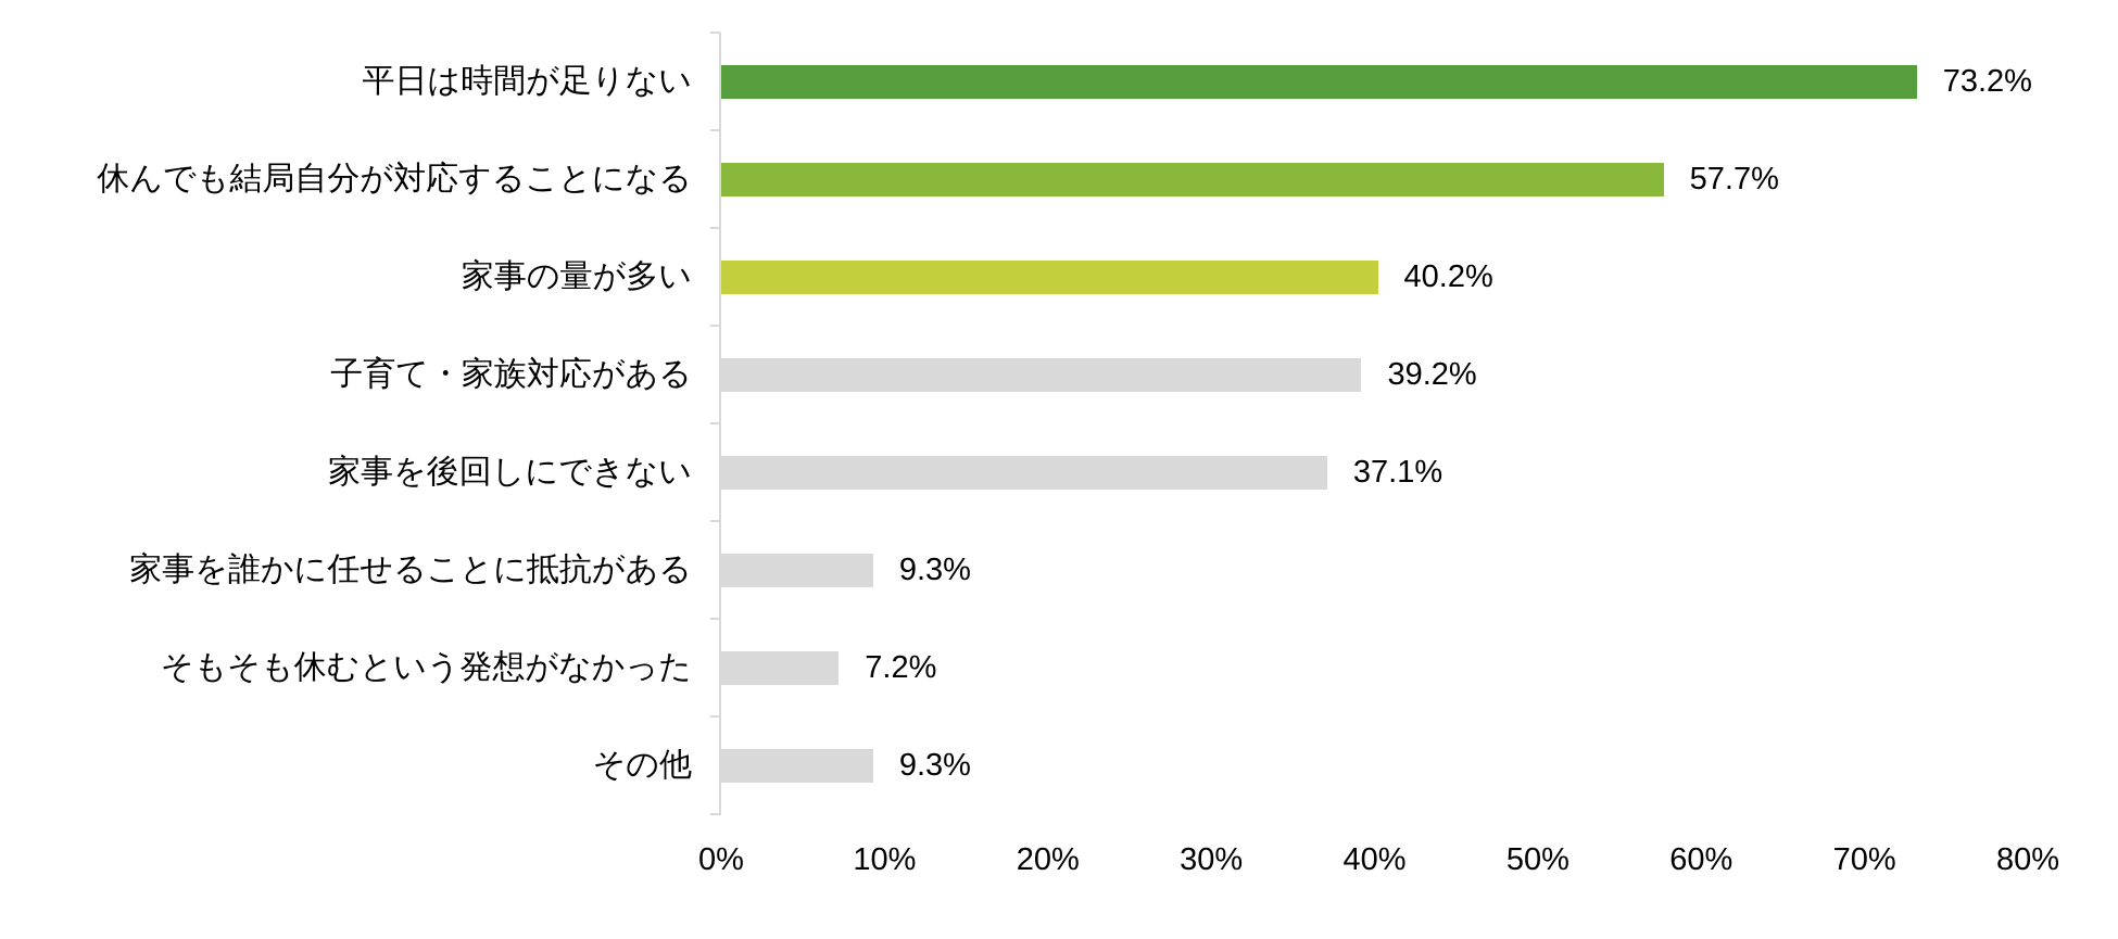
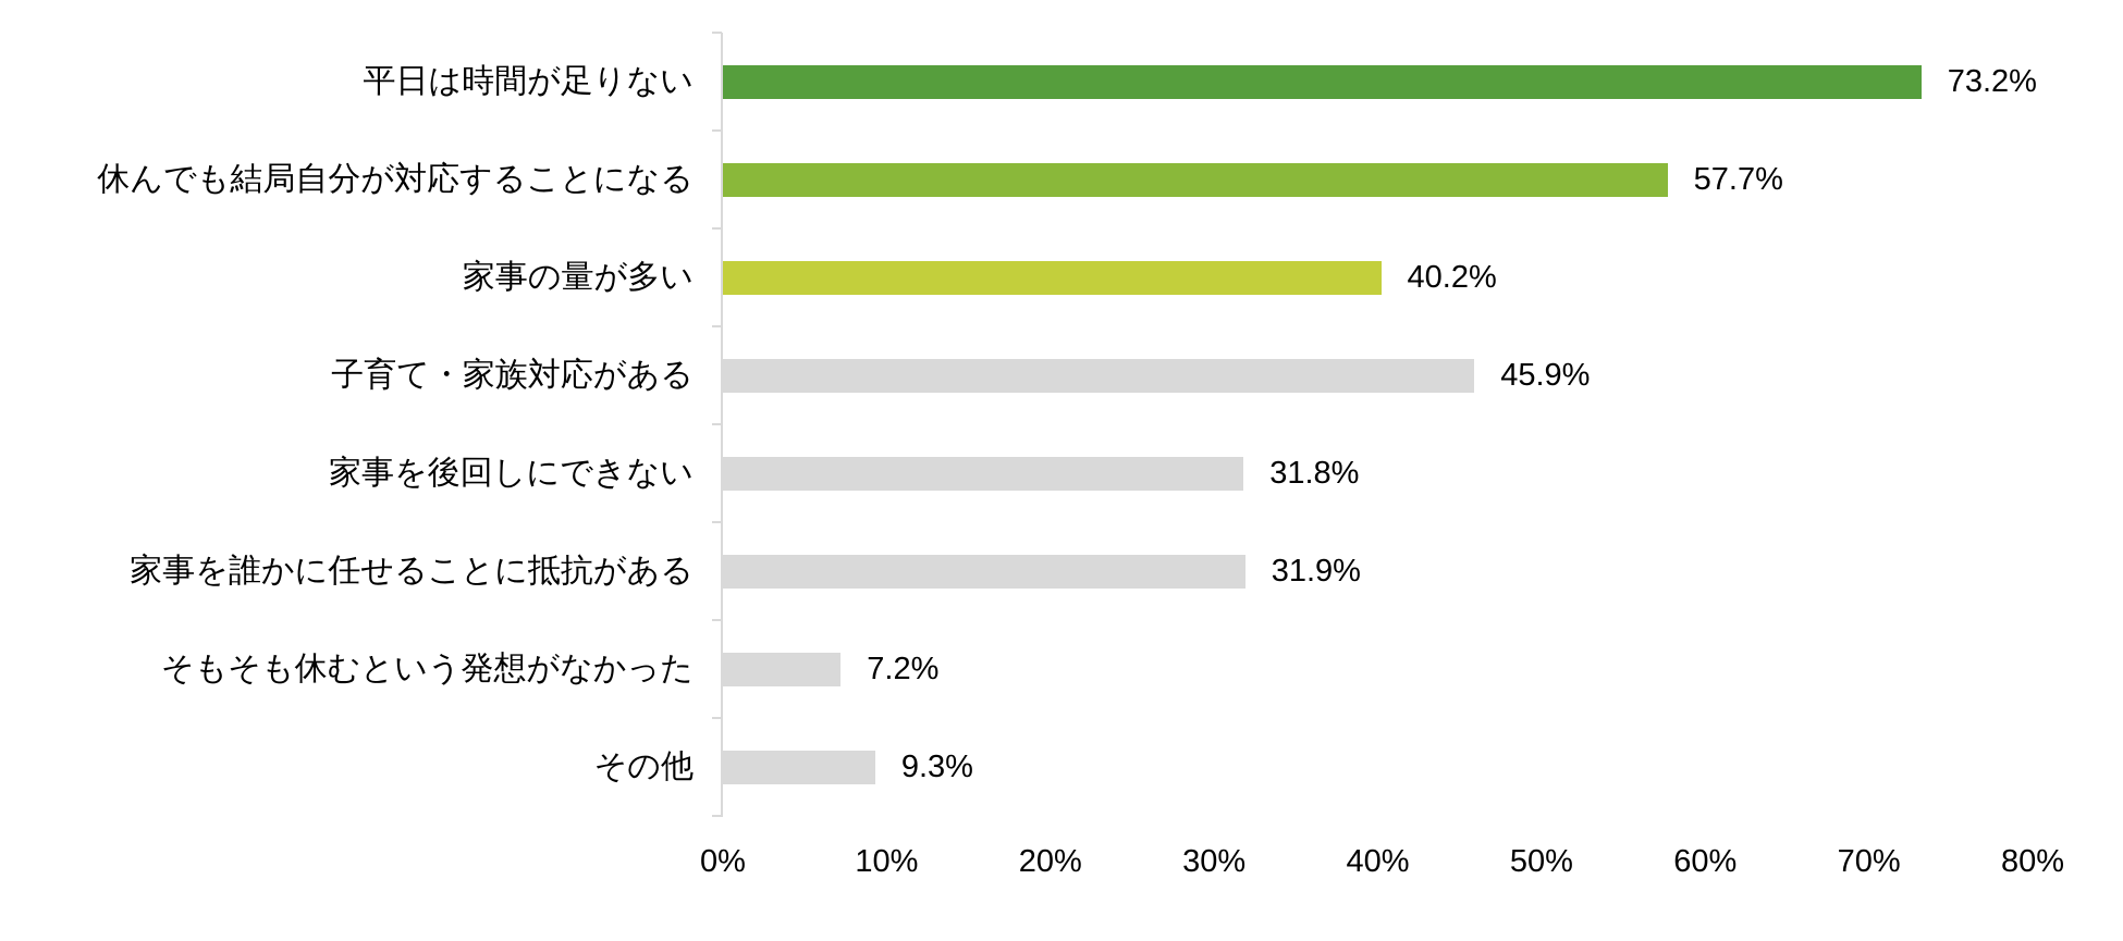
子育て・家族対応がある: 39.2% -> 45.9%
家事を後回しにできない: 37.1% -> 31.8%
家事を誰かに任せることに抵抗がある: 9.3% -> 31.9%
